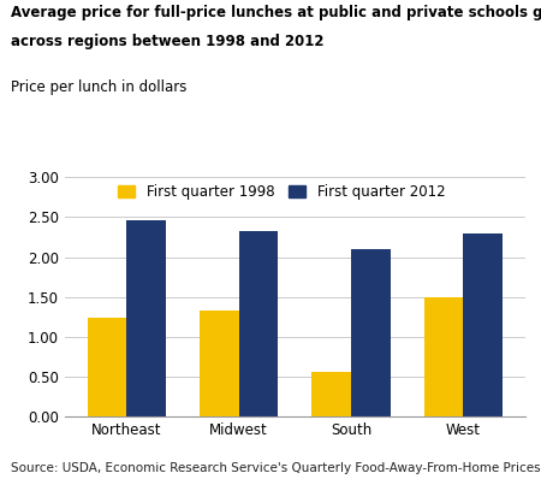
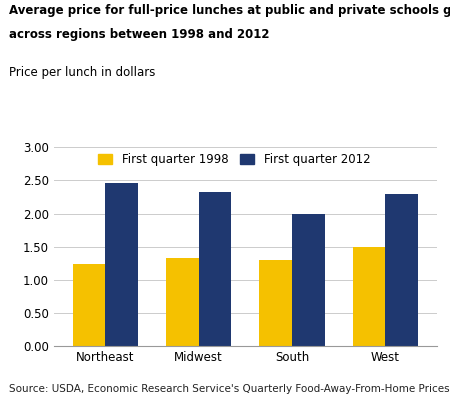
First quarter 1998/South: 0.56 -> 1.30
First quarter 2012/South: 2.10 -> 1.99
